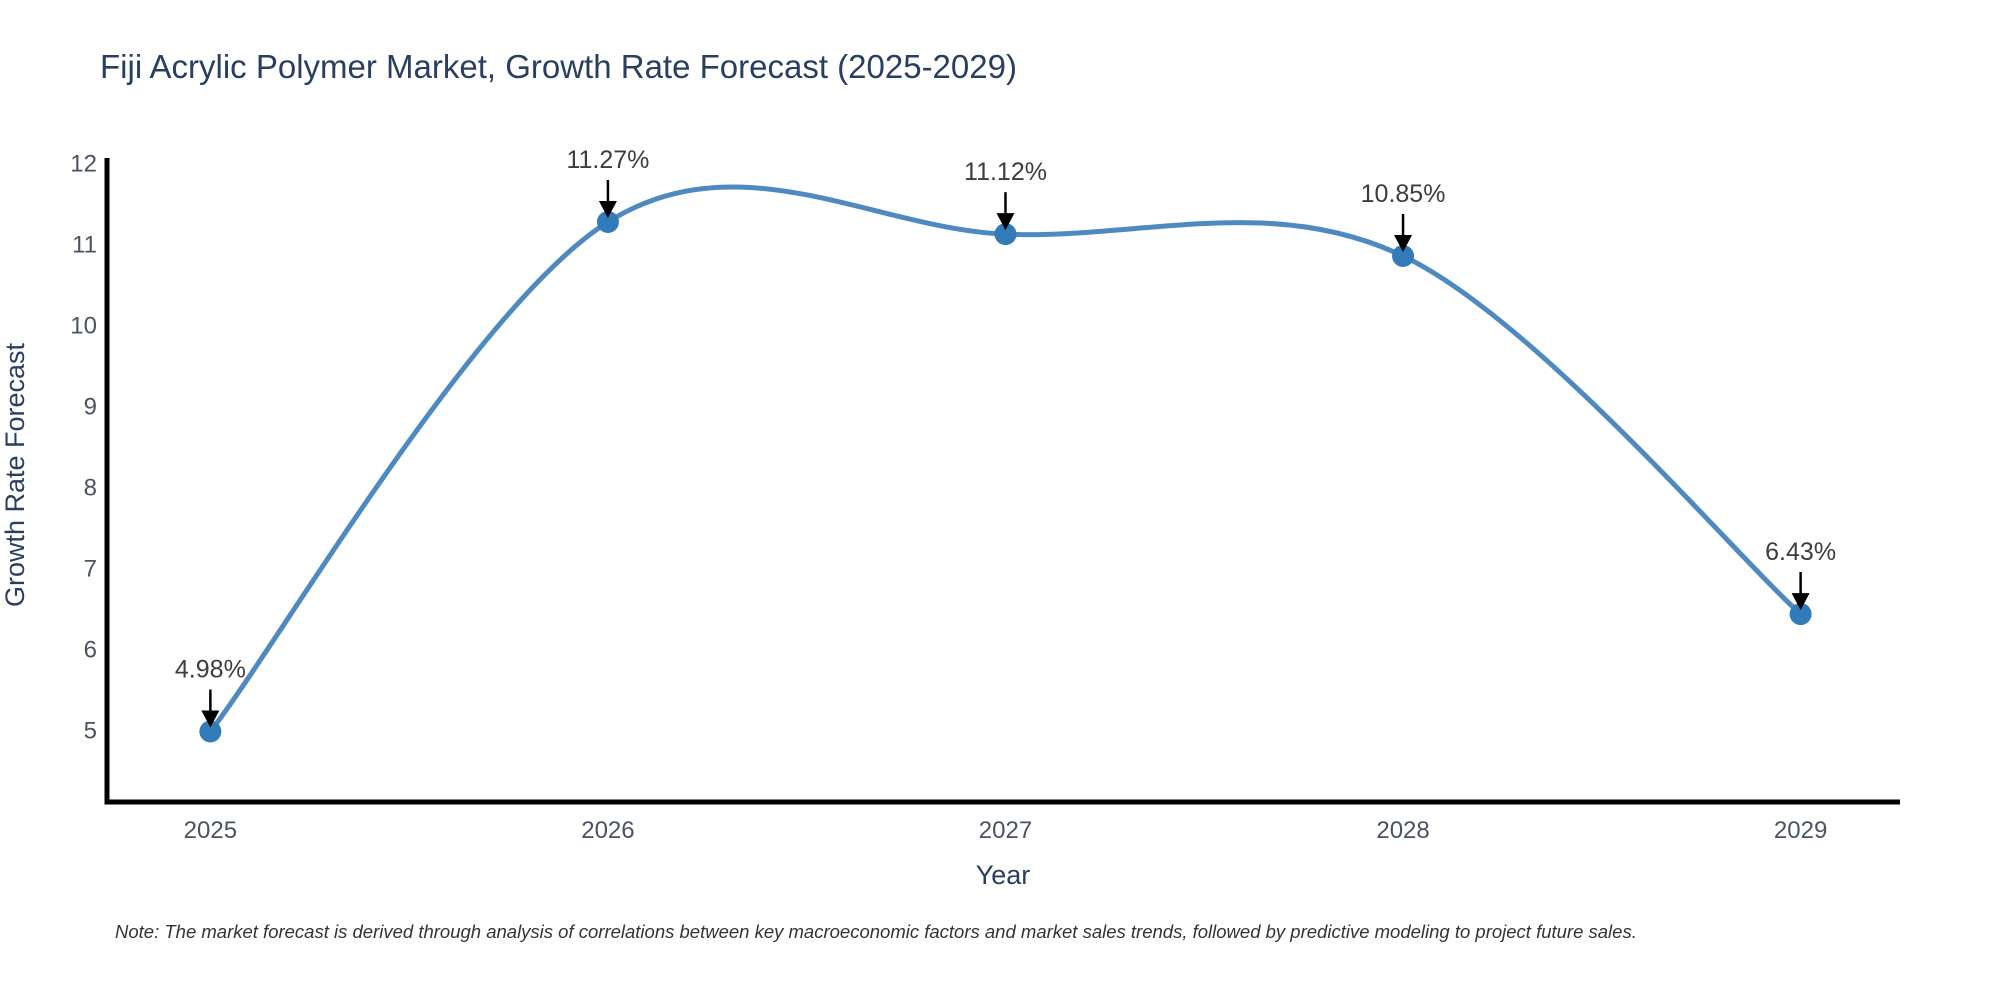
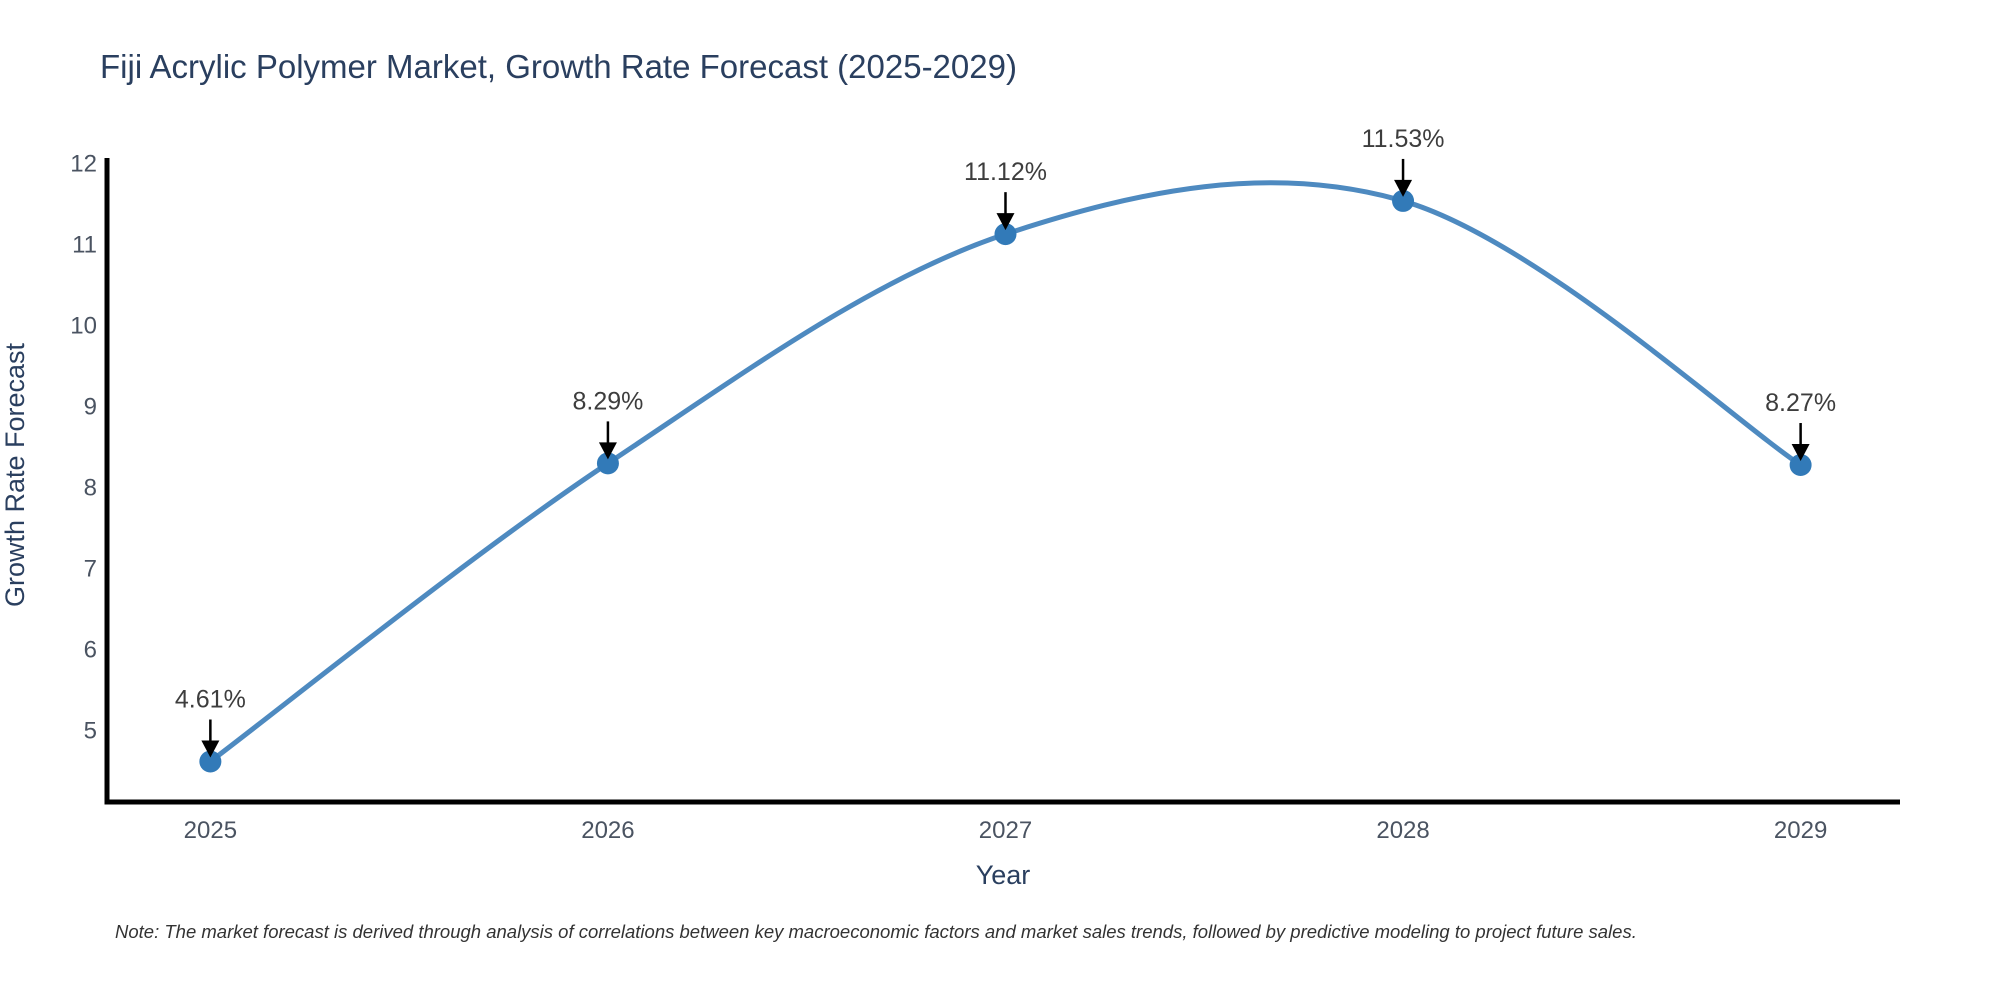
2025: 4.98% -> 4.61%
2026: 11.27% -> 8.29%
2028: 10.85% -> 11.53%
2029: 6.43% -> 8.27%
